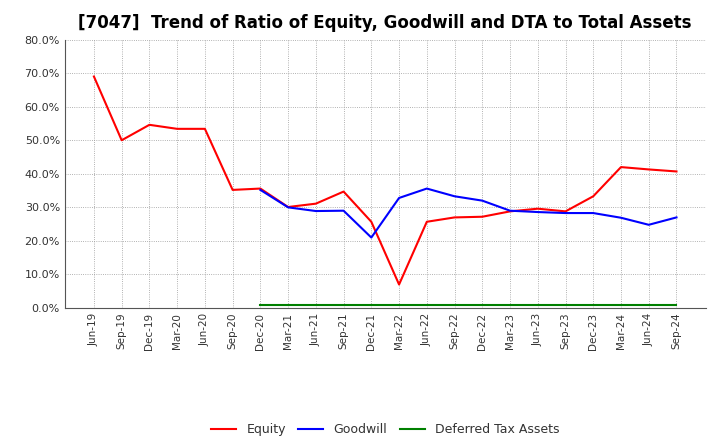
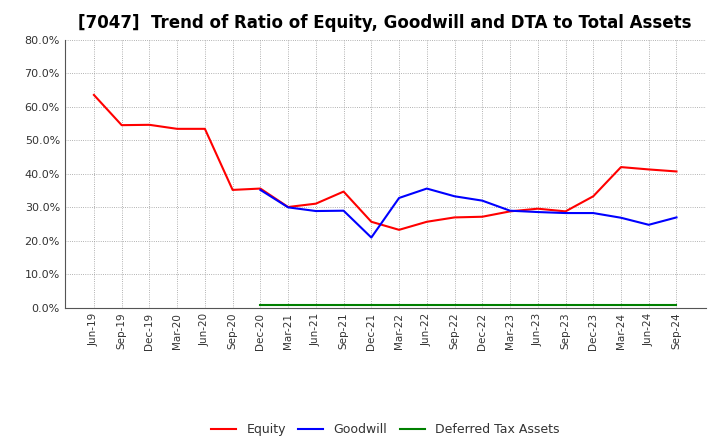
Equity/Jun-19: 69.0% -> 63.5%
Equity/Sep-19: 50.0% -> 54.5%
Equity/Mar-22: 7.0% -> 23.3%
